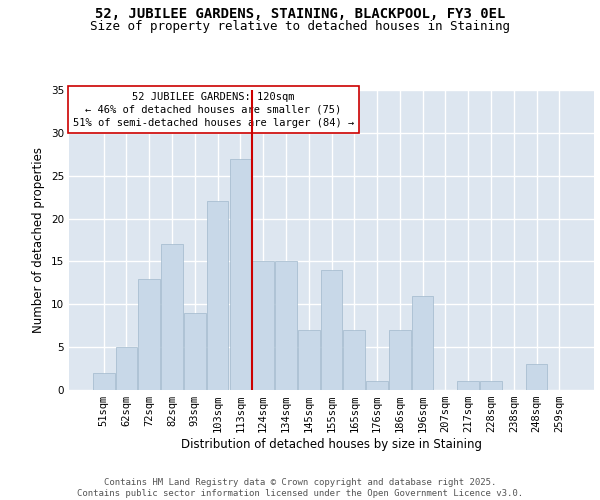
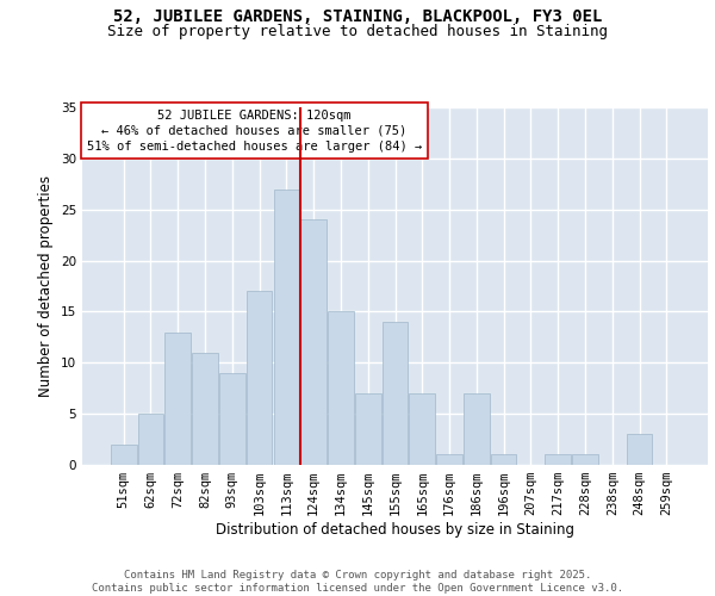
82sqm: 17 -> 11
103sqm: 22 -> 17
124sqm: 15 -> 24
196sqm: 11 -> 1
